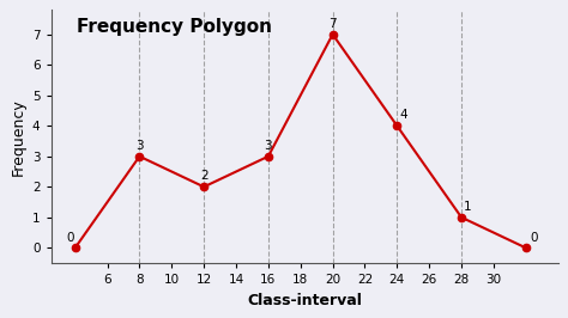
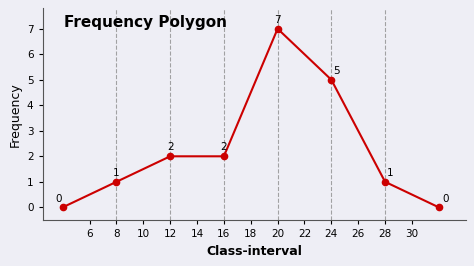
8: 3 -> 1
16: 3 -> 2
24: 4 -> 5
